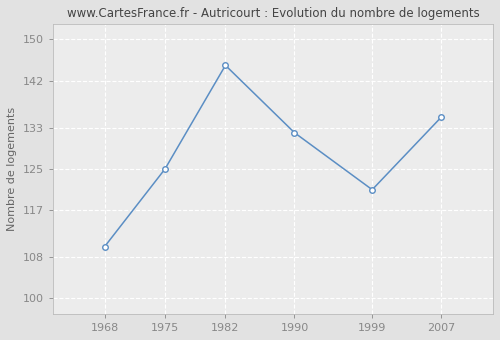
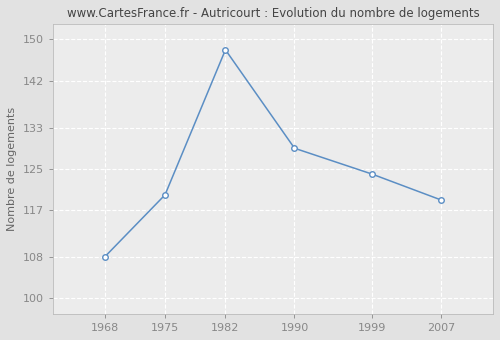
1968: 110 -> 108
1975: 125 -> 120
1982: 145 -> 148
1990: 132 -> 129
1999: 121 -> 124
2007: 135 -> 119
